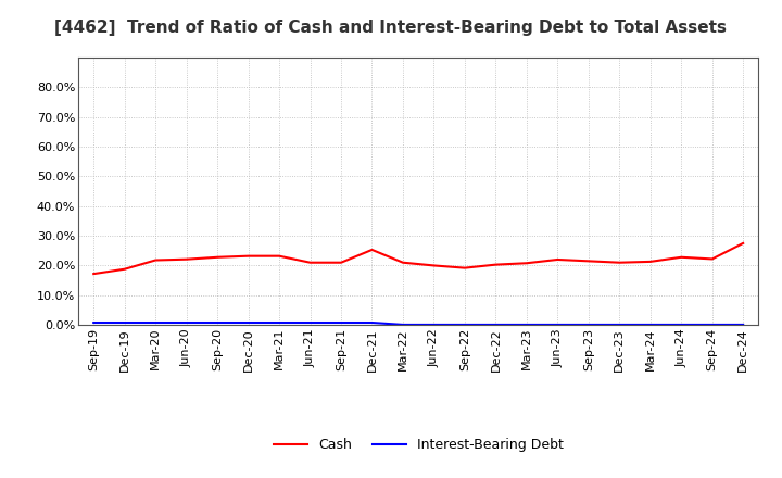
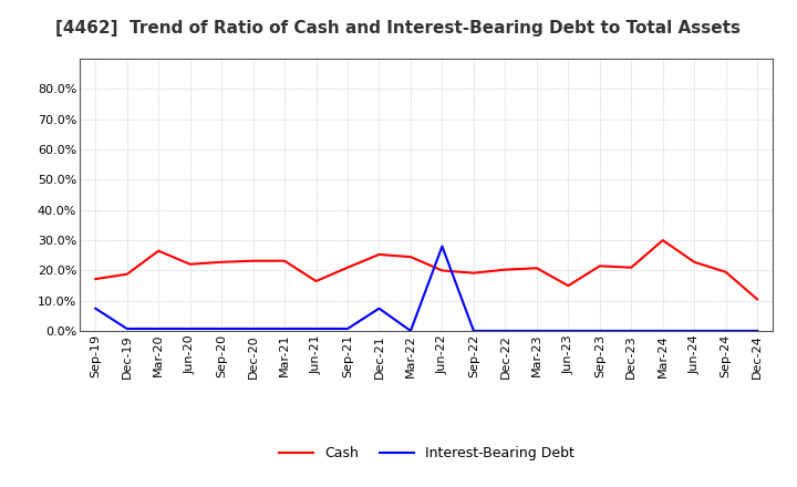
Interest-Bearing Debt/Sep-19: 0.8% -> 7.5%
Cash/Mar-20: 21.8% -> 26.5%
Cash/Jun-21: 21.0% -> 16.5%
Interest-Bearing Debt/Dec-21: 0.8% -> 7.5%
Cash/Mar-22: 21.0% -> 24.5%
Interest-Bearing Debt/Jun-22: 0.1% -> 28.0%
Cash/Jun-23: 22.0% -> 15.0%
Cash/Mar-24: 21.3% -> 30.0%
Cash/Sep-24: 22.2% -> 19.5%
Cash/Dec-24: 27.5% -> 10.5%
